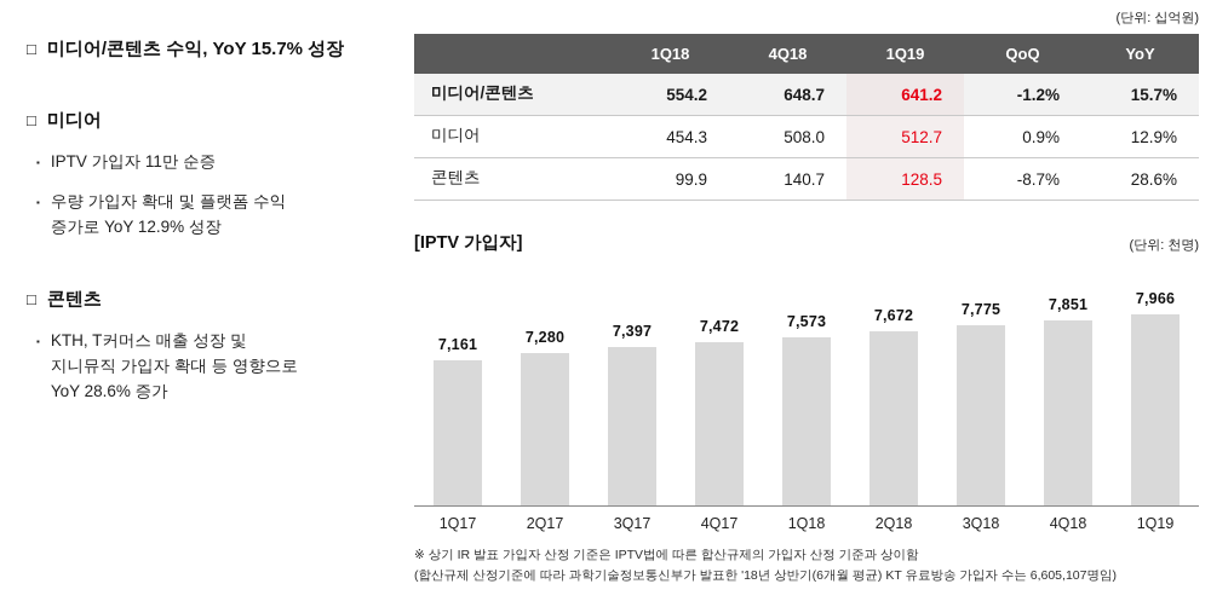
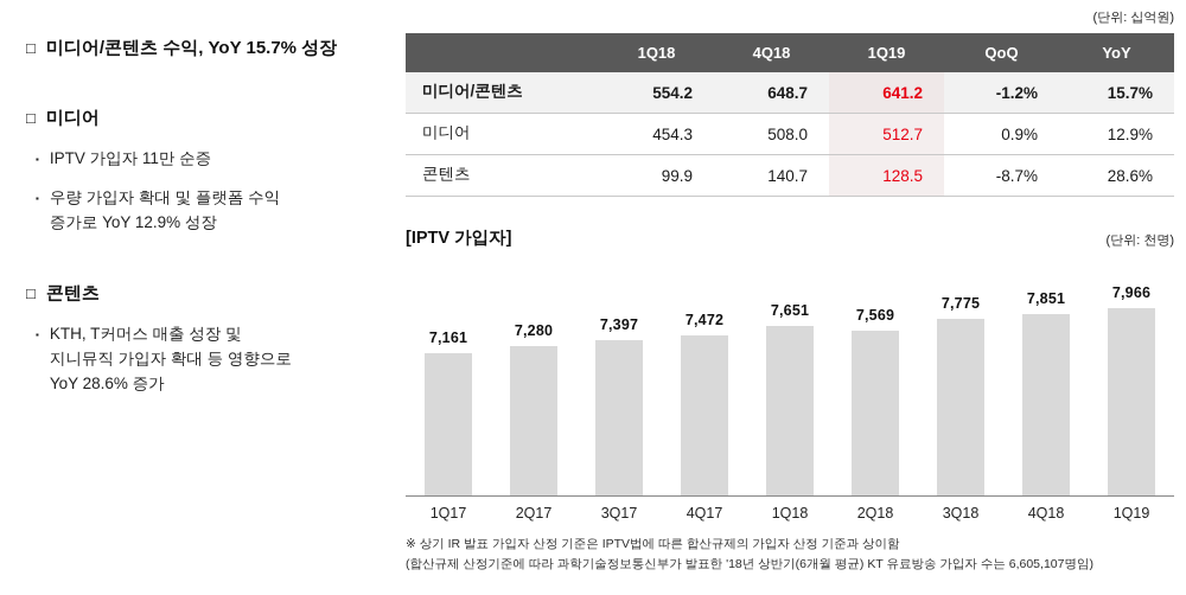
1Q18: 7,573 -> 7,651
2Q18: 7,672 -> 7,569
